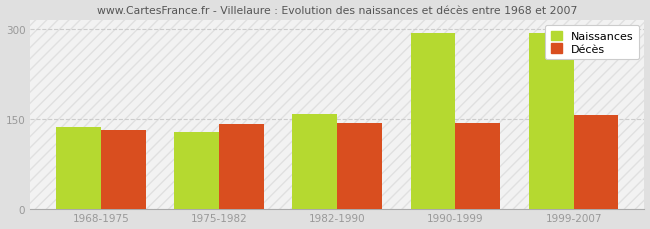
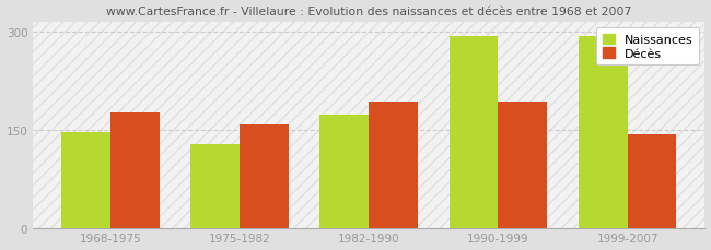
Naissances/1968-1975: 136 -> 146
Décès/1968-1975: 131 -> 176
Décès/1975-1982: 141 -> 158
Naissances/1982-1990: 157 -> 172
Décès/1982-1990: 142 -> 192
Décès/1990-1999: 142 -> 192
Décès/1999-2007: 156 -> 142
